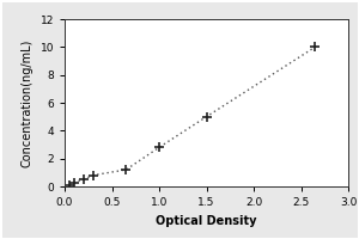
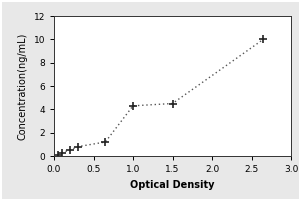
1.0: 2.8 -> 4.3
1.5: 5.0 -> 4.5
